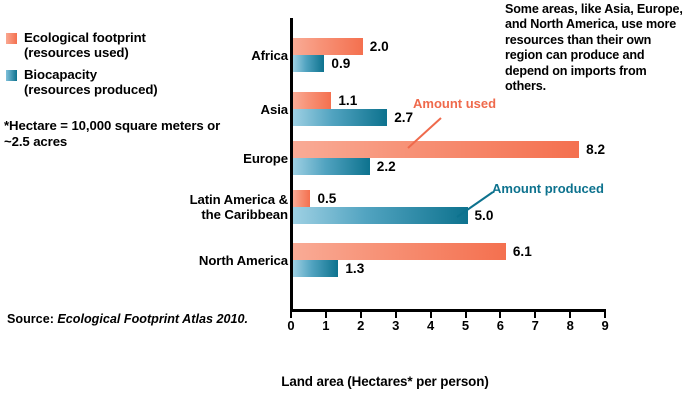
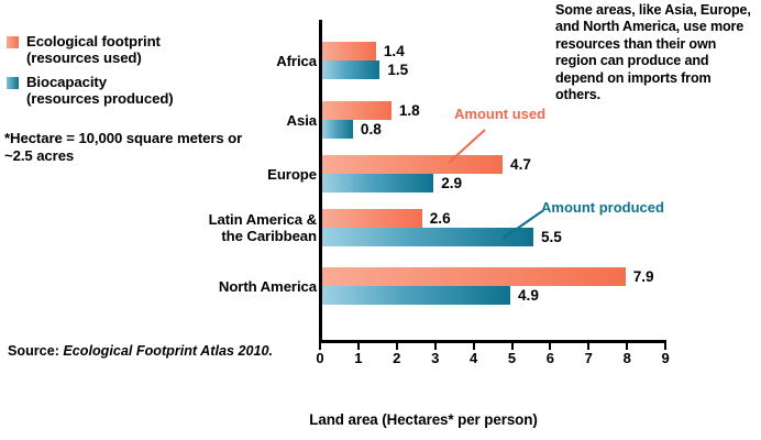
Ecological footprint (resources used)/Africa: 2.0 -> 1.4
Biocapacity (resources produced)/Africa: 0.9 -> 1.5
Ecological footprint (resources used)/Asia: 1.1 -> 1.8
Biocapacity (resources produced)/Asia: 2.7 -> 0.8
Ecological footprint (resources used)/Europe: 8.2 -> 4.7
Biocapacity (resources produced)/Europe: 2.2 -> 2.9
Ecological footprint (resources used)/Latin America & the Caribbean: 0.5 -> 2.6
Biocapacity (resources produced)/Latin America & the Caribbean: 5.0 -> 5.5
Ecological footprint (resources used)/North America: 6.1 -> 7.9
Biocapacity (resources produced)/North America: 1.3 -> 4.9
